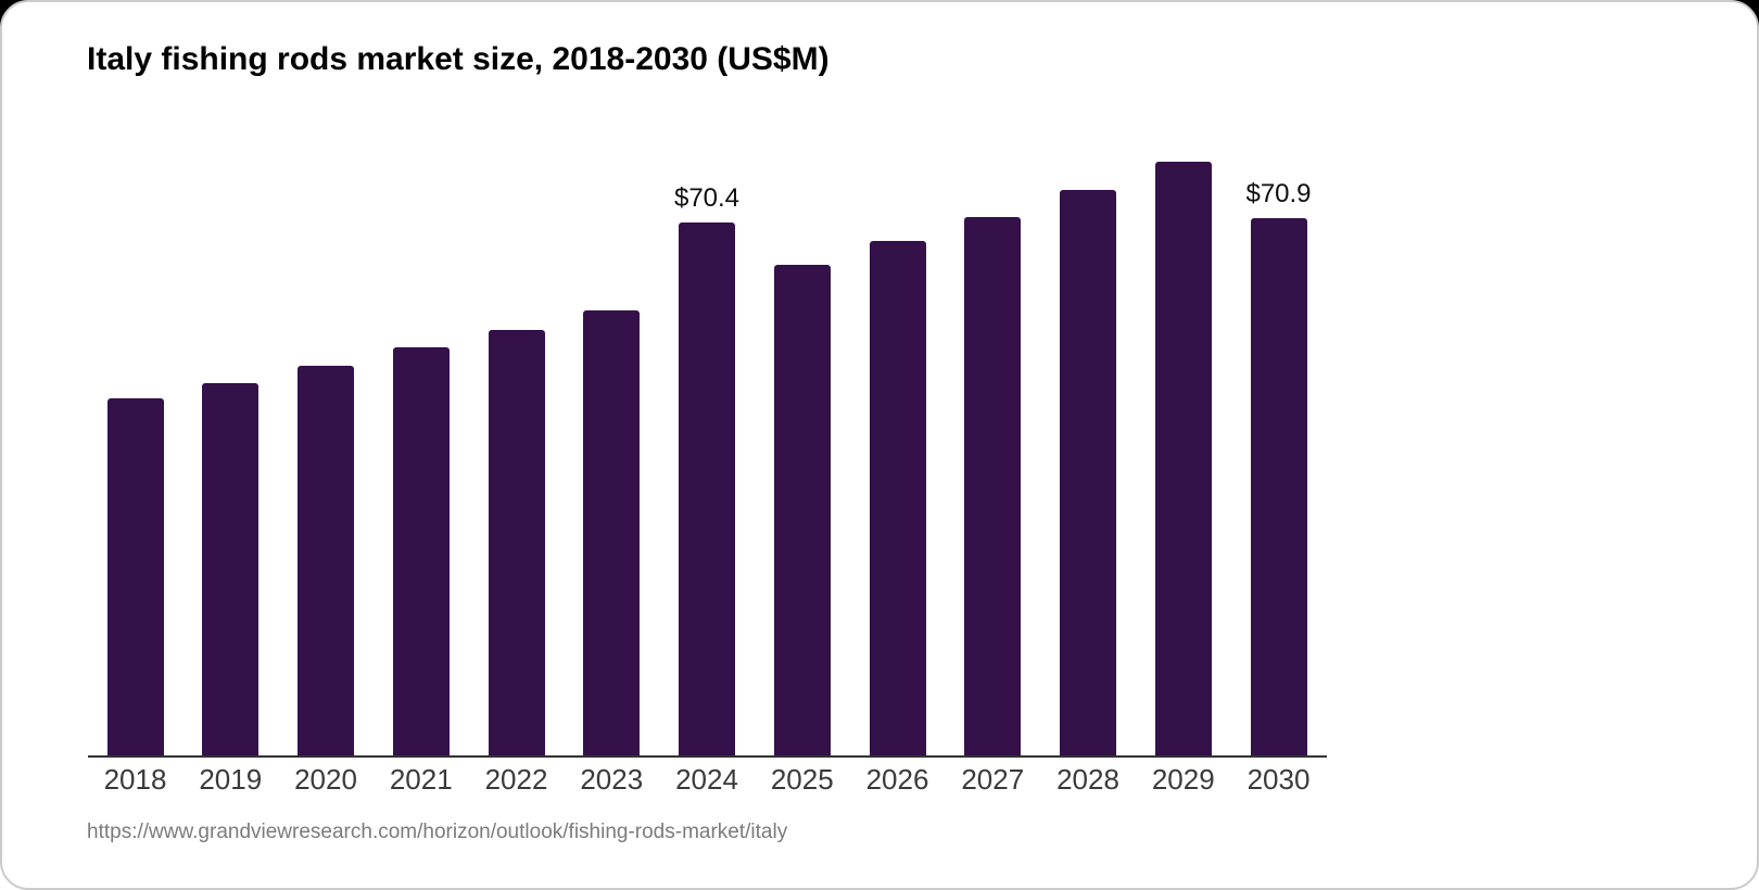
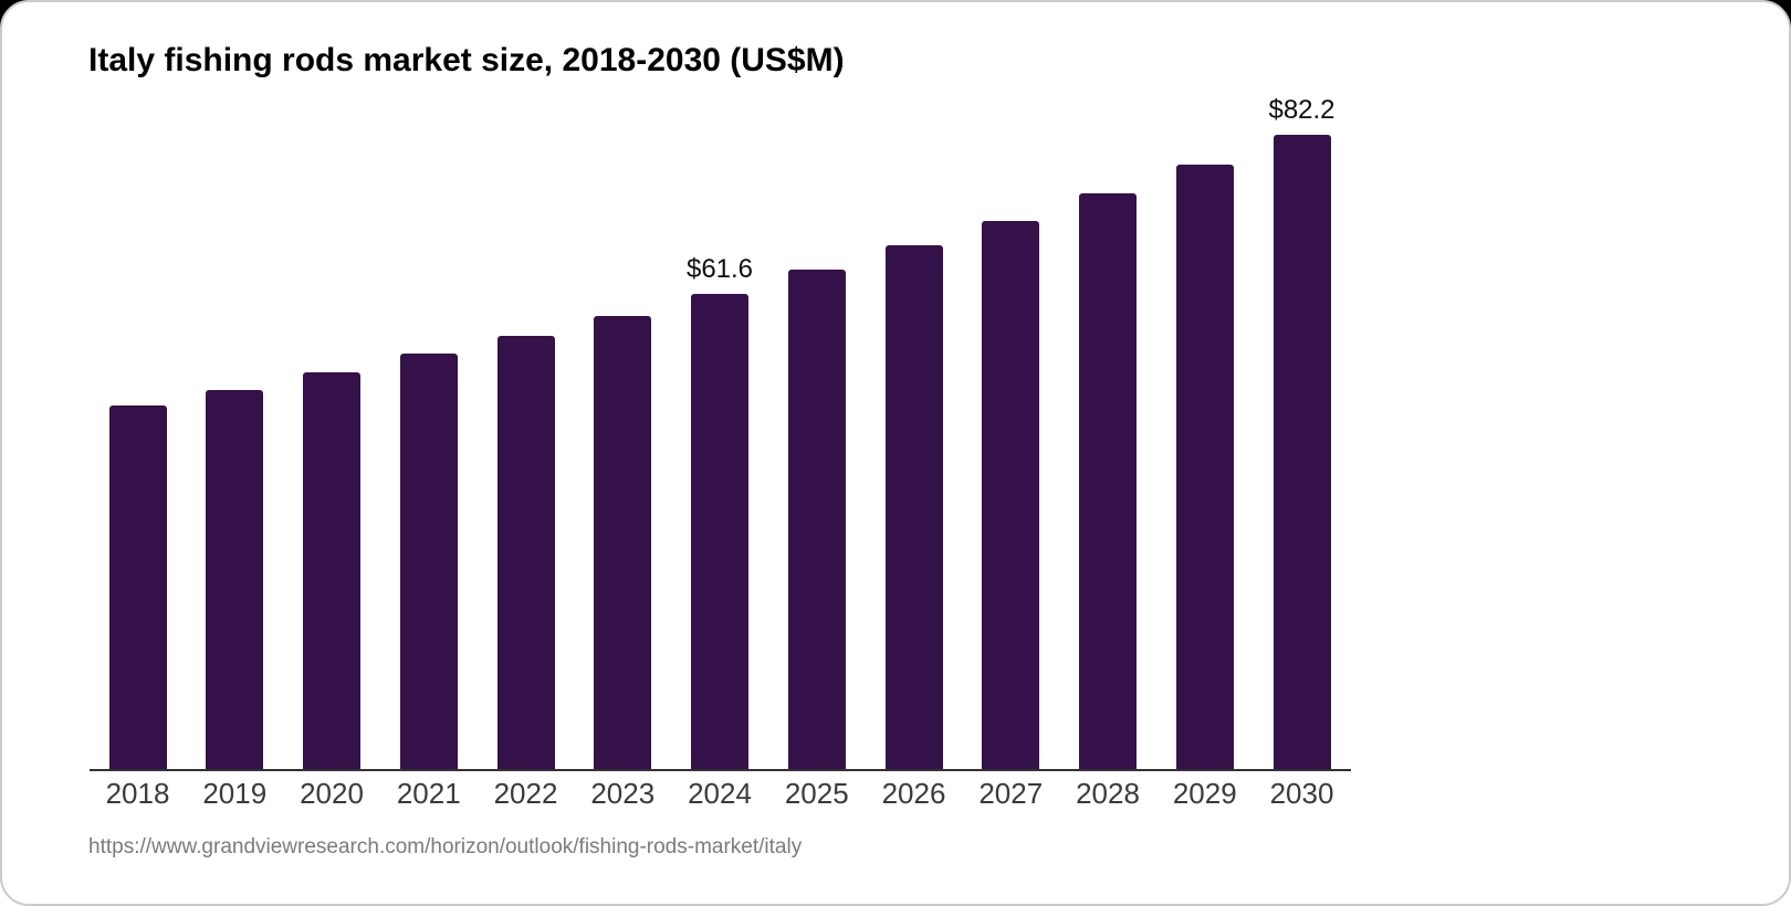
2024: $70.4 -> $61.6
2030: $70.9 -> $82.2
